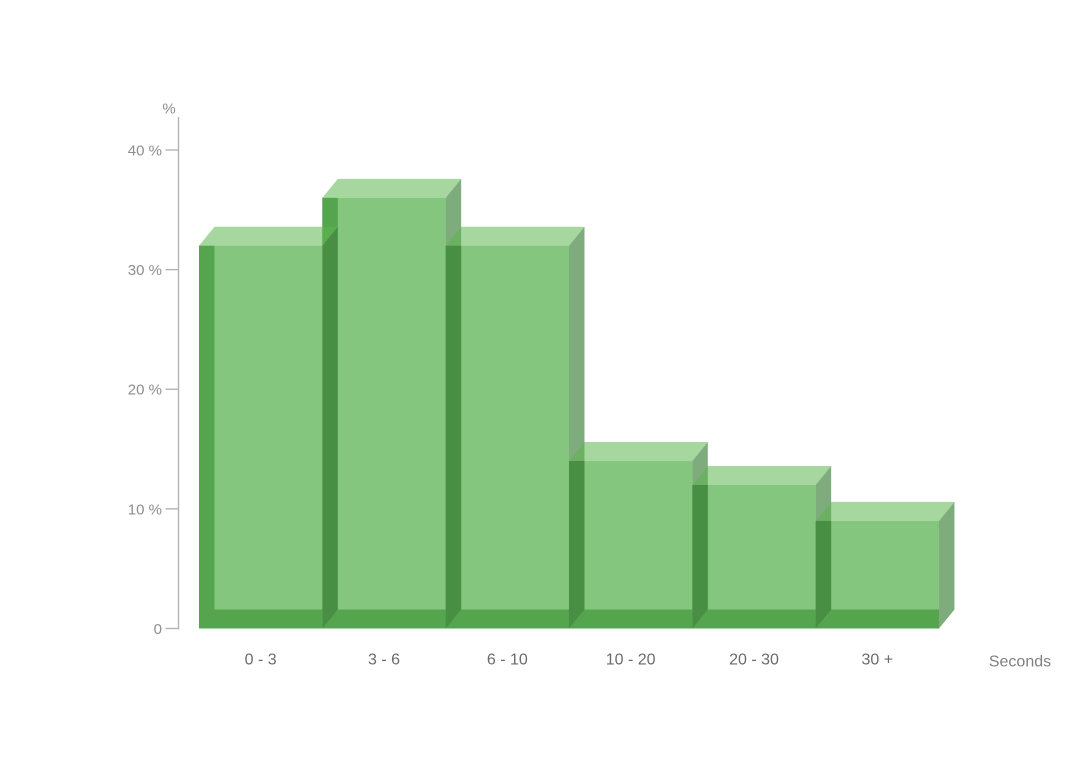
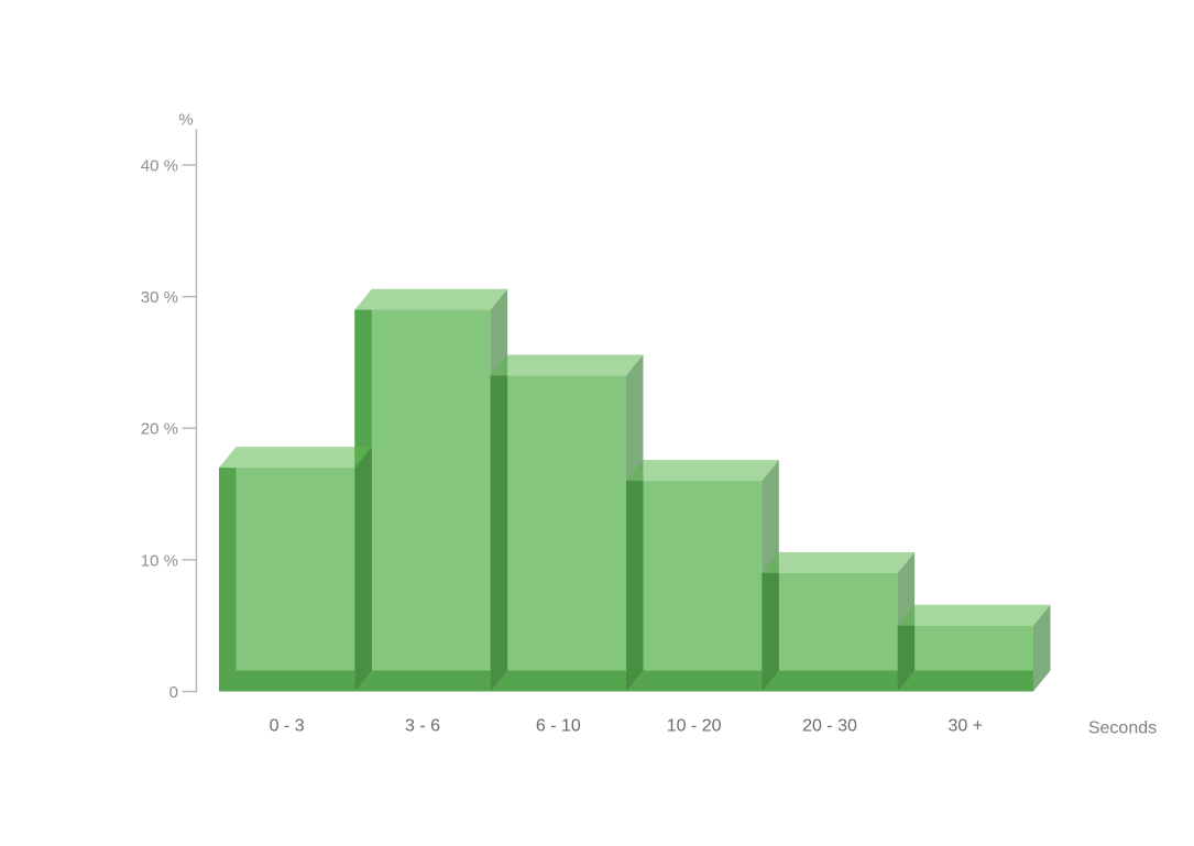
0 - 3: 32% -> 17%
3 - 6: 36% -> 29%
6 - 10: 32% -> 24%
10 - 20: 14% -> 16%
20 - 30: 12% -> 9%
30 +: 9% -> 5%
